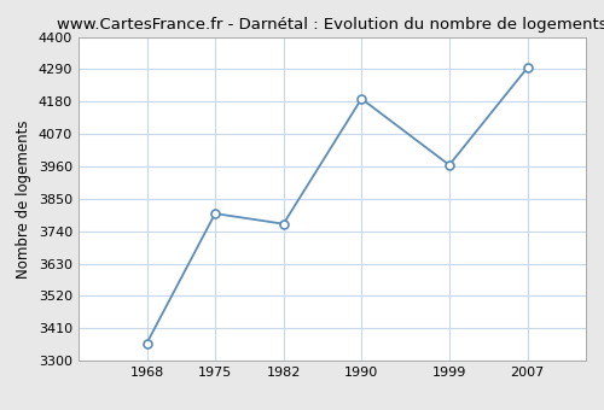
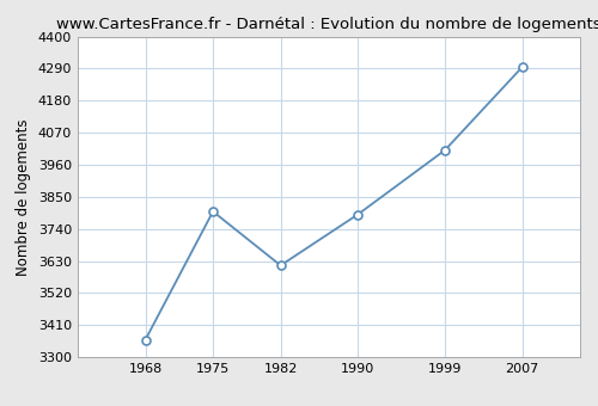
1982: 3765 -> 3615
1990: 4190 -> 3790
1999: 3965 -> 4010
